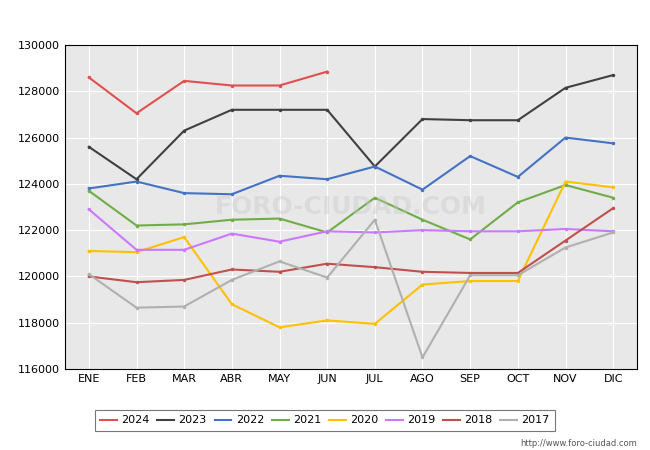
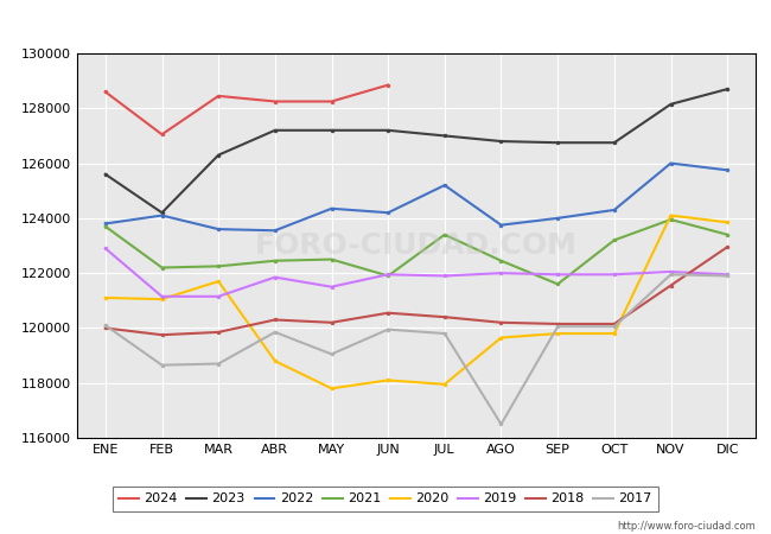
2017/MAY: 120650 -> 119050
2023/JUL: 124750 -> 127000
2022/JUL: 124750 -> 125200
2017/JUL: 122450 -> 119800
2022/SEP: 125200 -> 124000
2017/NOV: 121250 -> 121950
